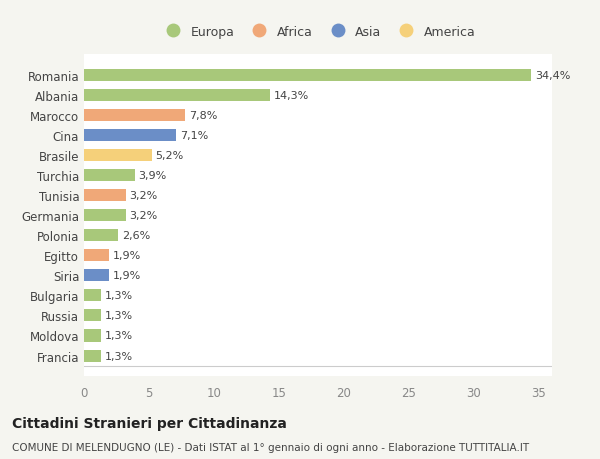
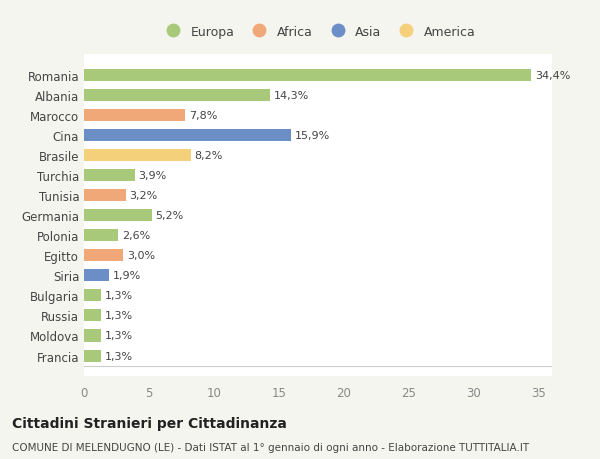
Cina: 7,1% -> 15,9%
Brasile: 5,2% -> 8,2%
Germania: 3,2% -> 5,2%
Egitto: 1,9% -> 3,0%
